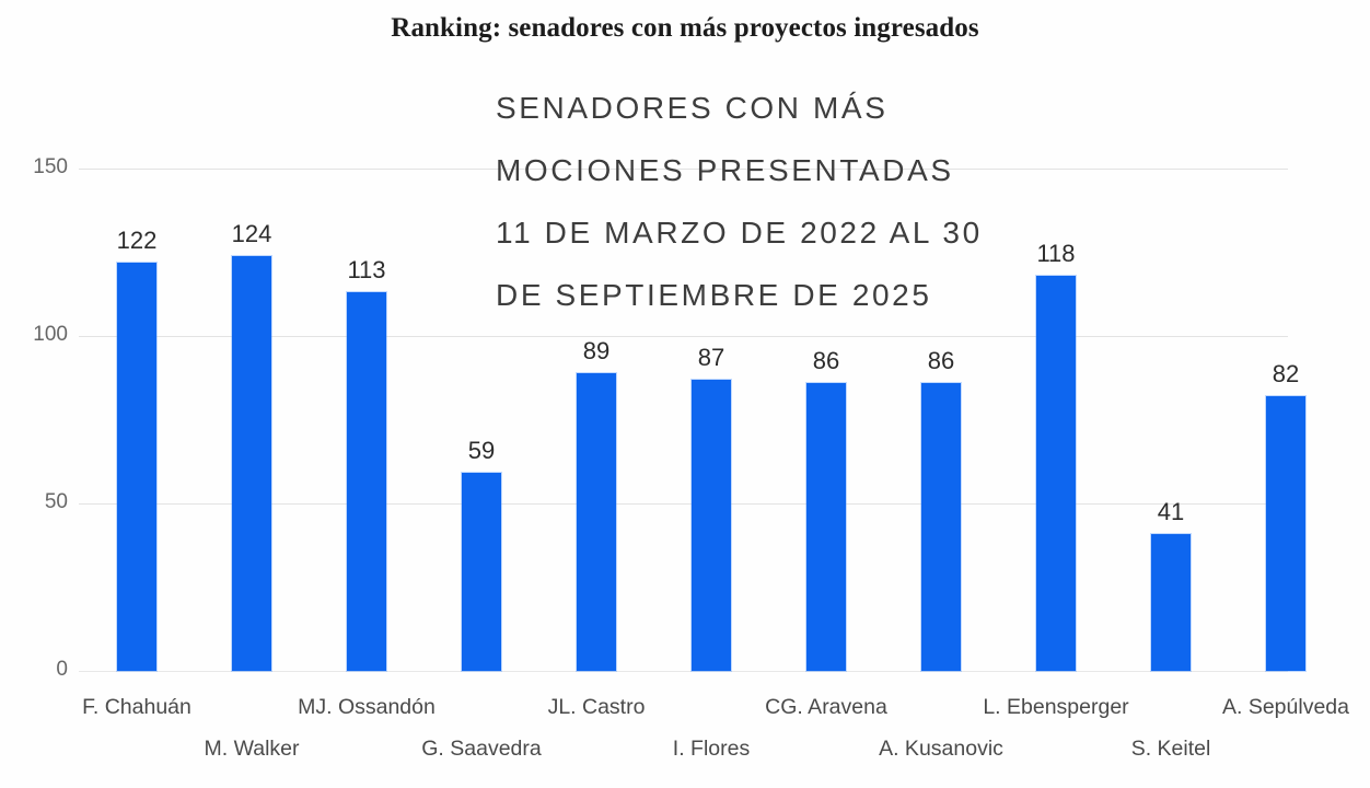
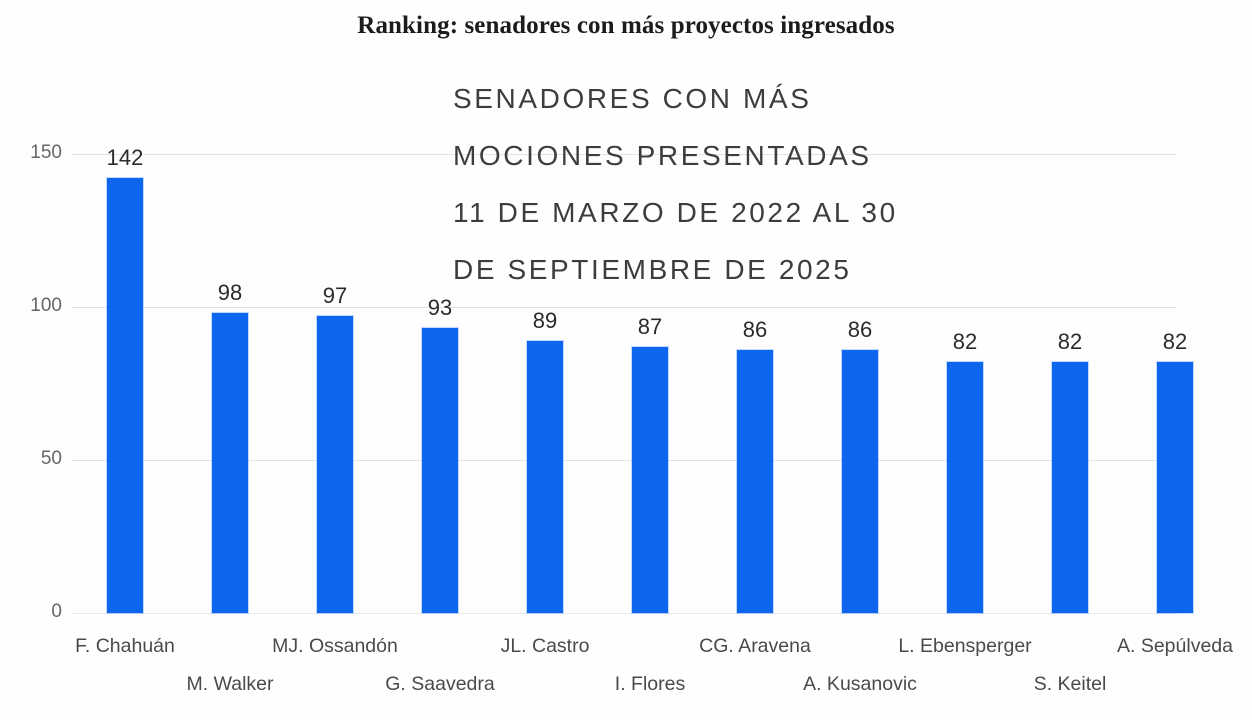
F. Chahuán: 122 -> 142
M. Walker: 124 -> 98
MJ. Ossandón: 113 -> 97
G. Saavedra: 59 -> 93
L. Ebensperger: 118 -> 82
S. Keitel: 41 -> 82
